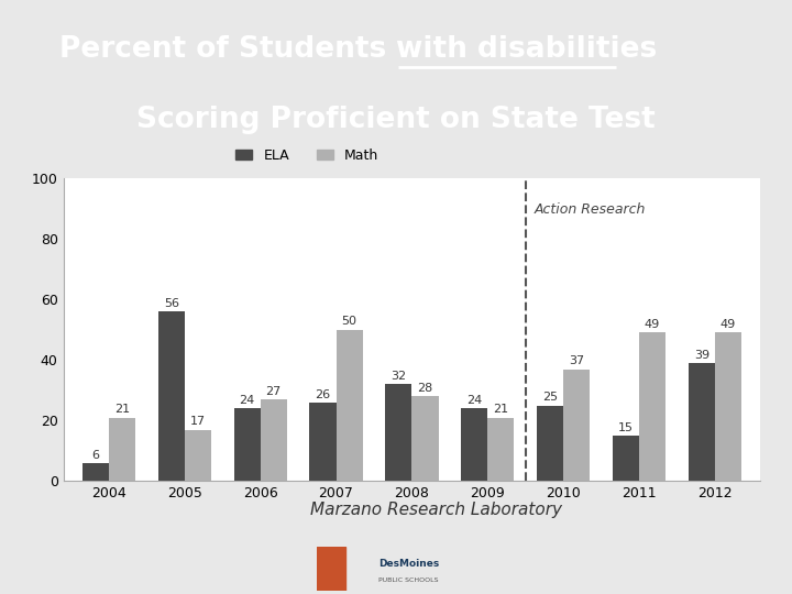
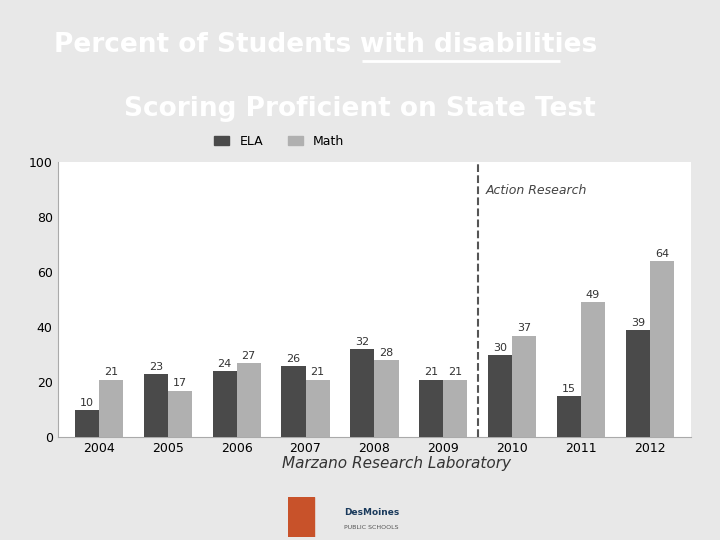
ELA/2004: 6 -> 10
ELA/2005: 56 -> 23
Math/2007: 50 -> 21
ELA/2009: 24 -> 21
ELA/2010: 25 -> 30
Math/2012: 49 -> 64
